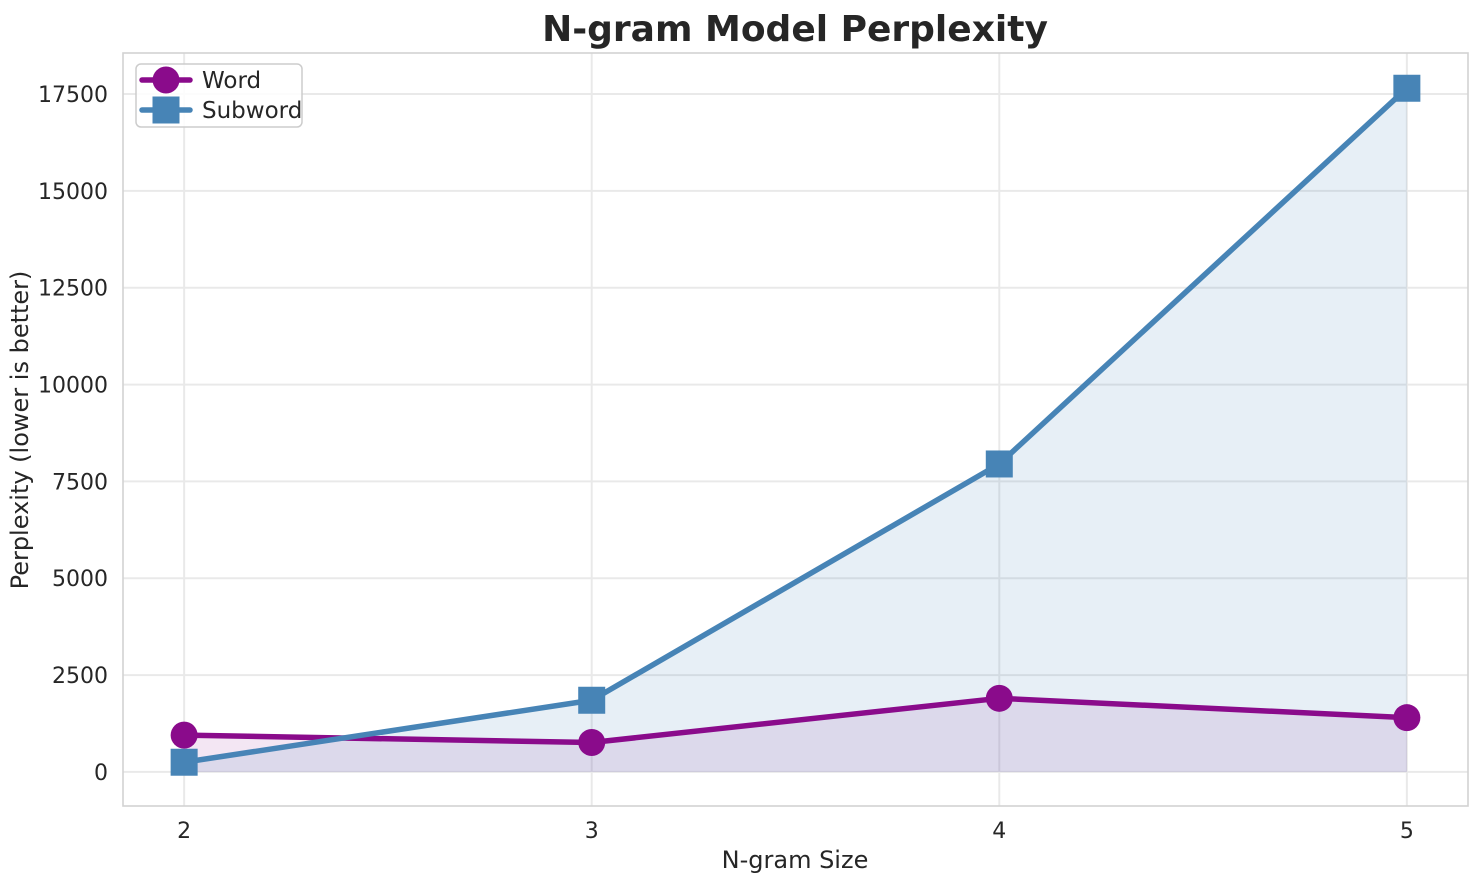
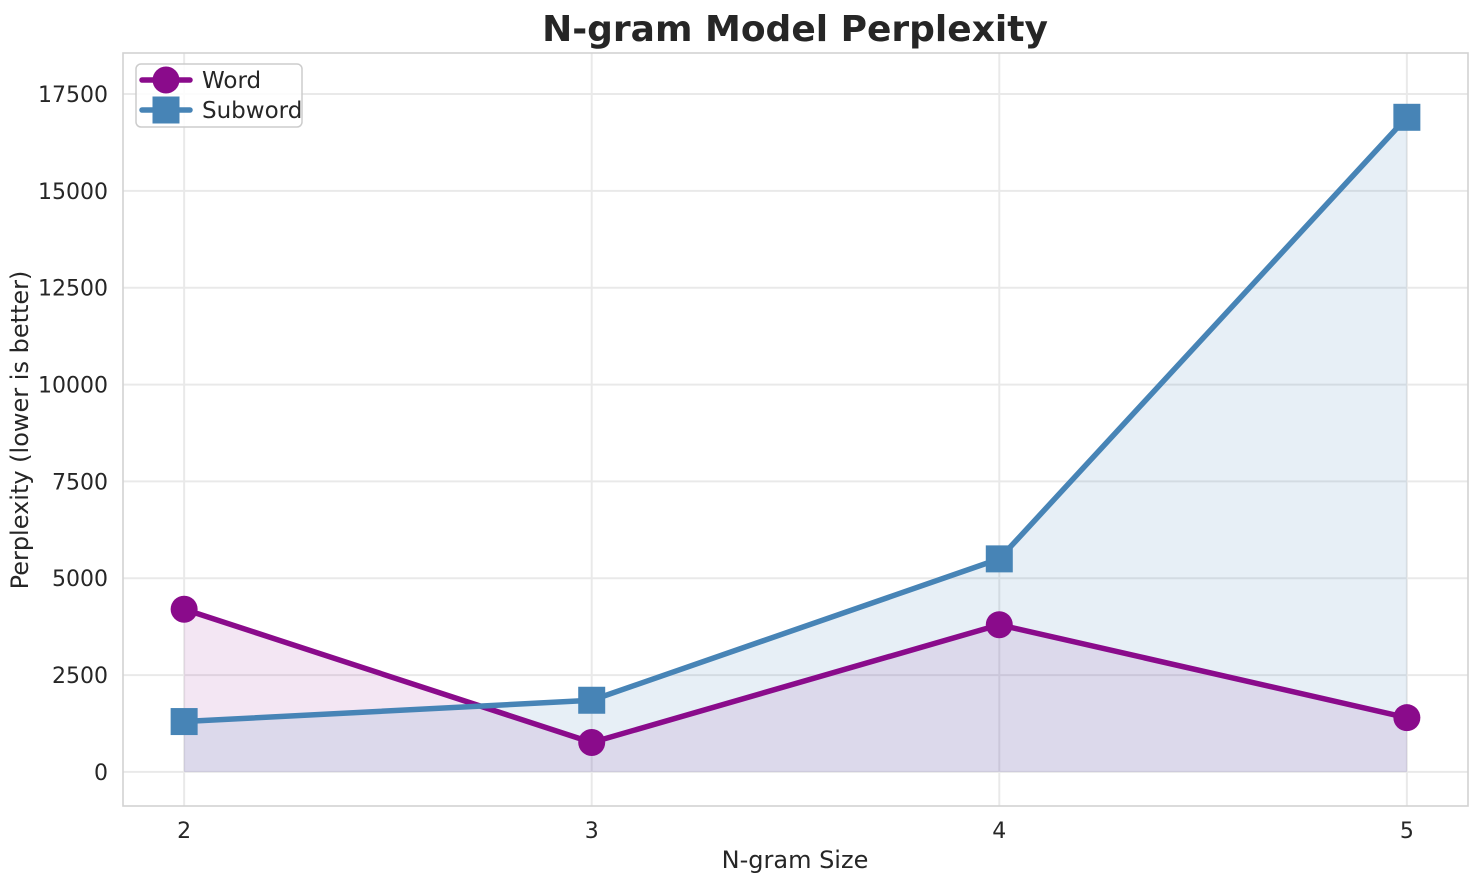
Word/2: 1000 -> 4200
Subword/2: 200 -> 1300
Word/4: 1900 -> 3800
Subword/4: 8000 -> 5500
Subword/5: 17600 -> 16900
